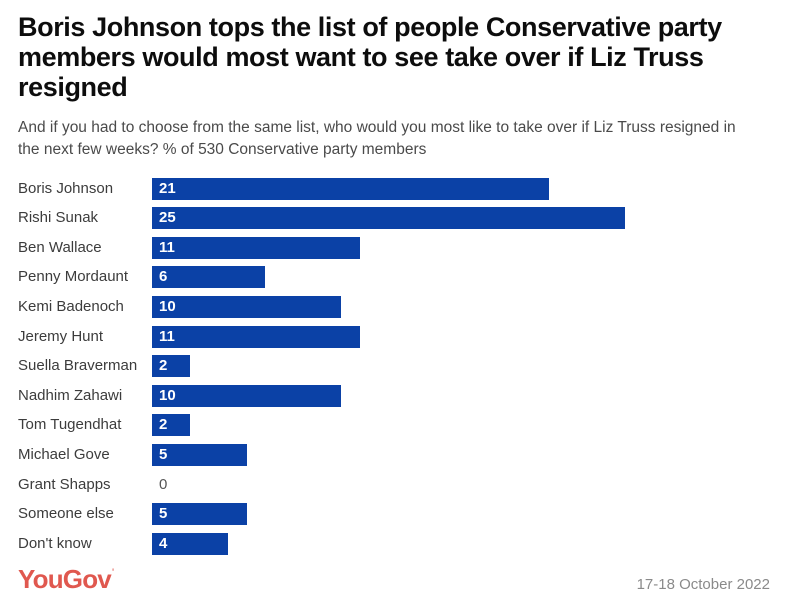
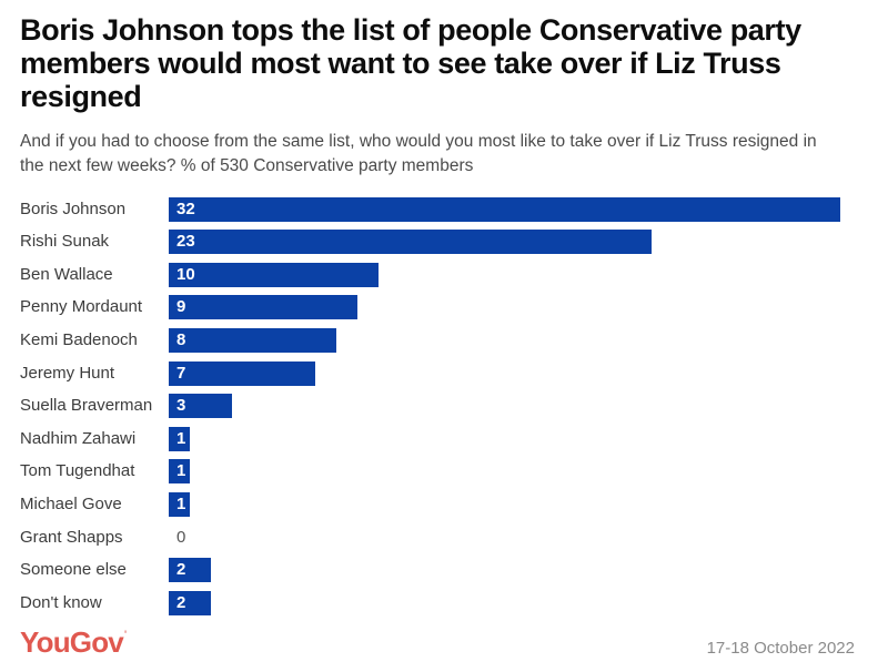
Boris Johnson: 21 -> 32
Rishi Sunak: 25 -> 23
Ben Wallace: 11 -> 10
Penny Mordaunt: 6 -> 9
Kemi Badenoch: 10 -> 8
Jeremy Hunt: 11 -> 7
Suella Braverman: 2 -> 3
Nadhim Zahawi: 10 -> 1
Tom Tugendhat: 2 -> 1
Michael Gove: 5 -> 1
Someone else: 5 -> 2
Don't know: 4 -> 2
